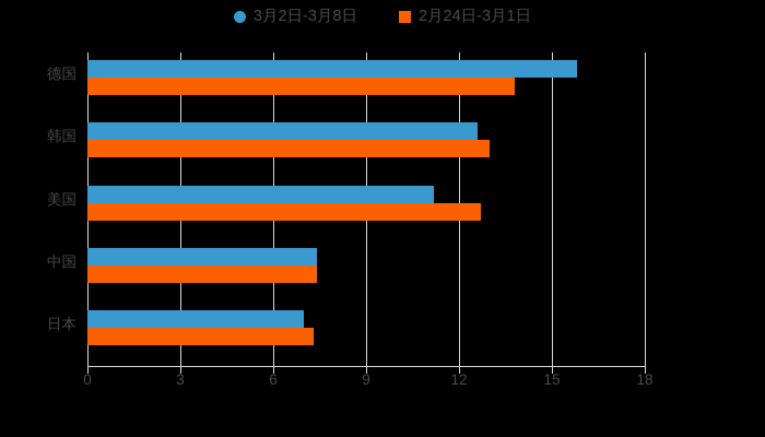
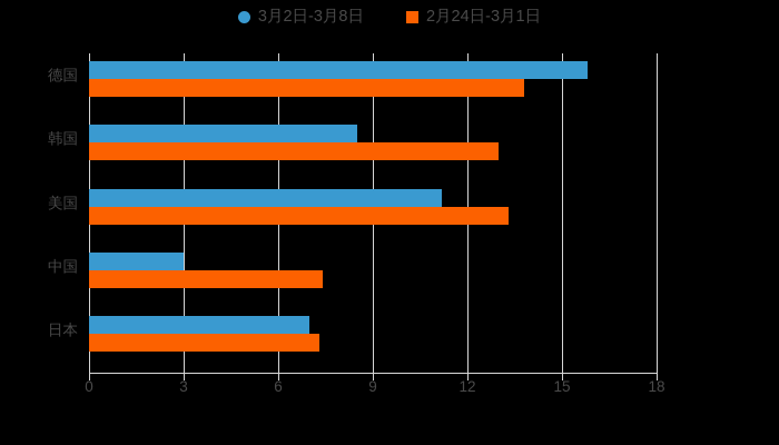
3月2日-3月8日/韩国: 12.6 -> 8.5
2月24日-3月1日/美国: 12.7 -> 13.3
3月2日-3月8日/中国: 7.4 -> 3.0
